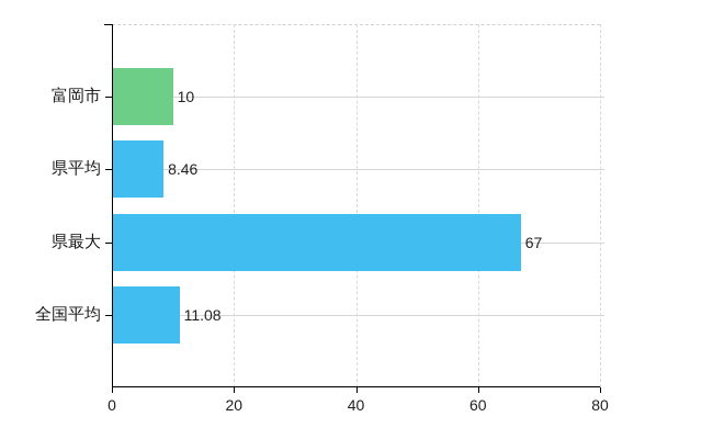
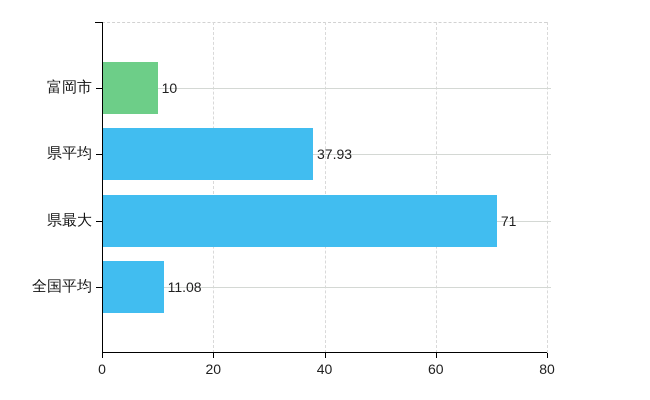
県平均: 8.46 -> 37.93
県最大: 67 -> 71
